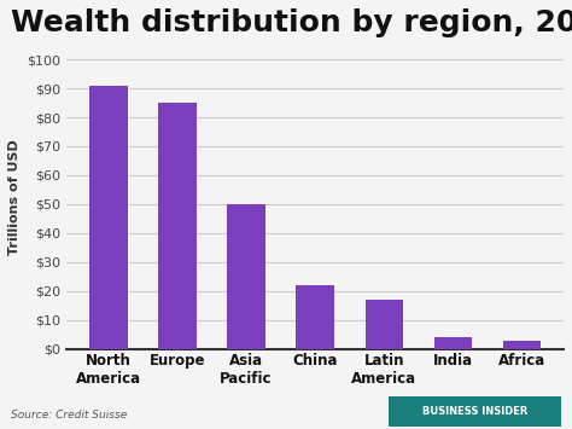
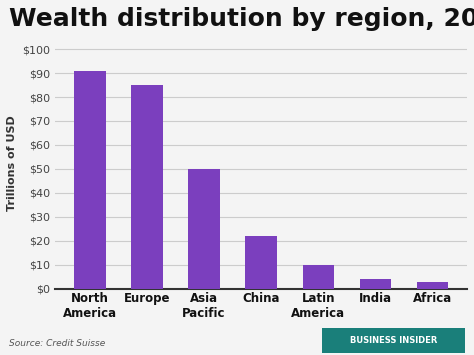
Latin America: $17 -> $10
